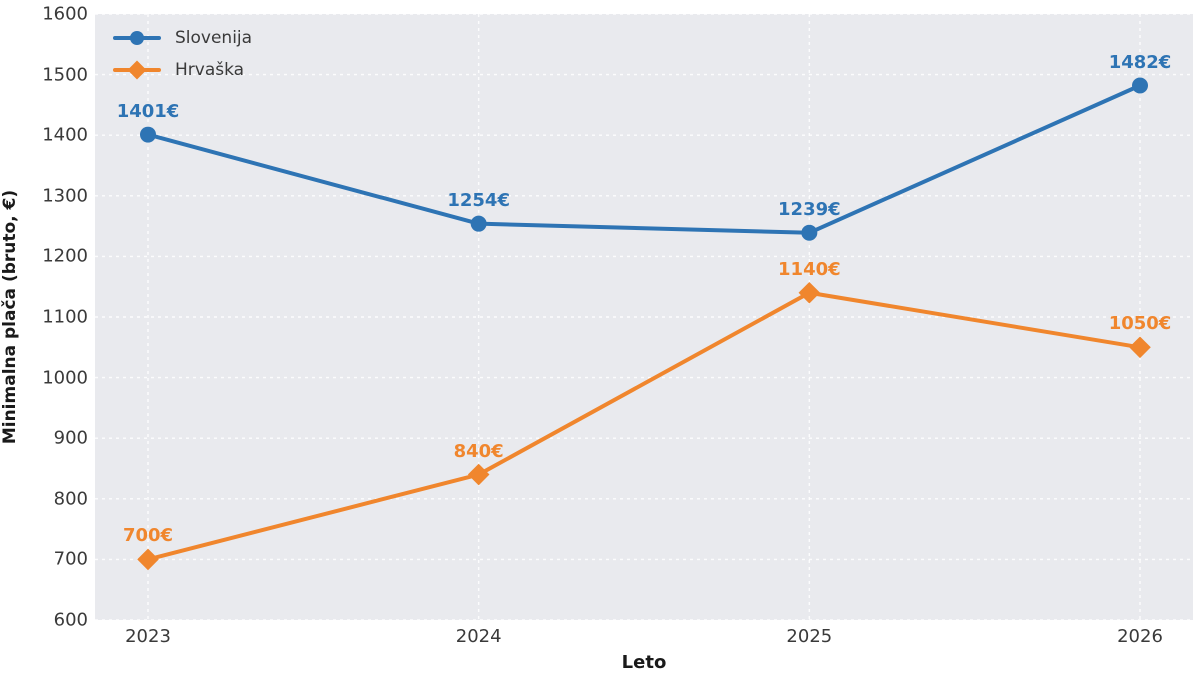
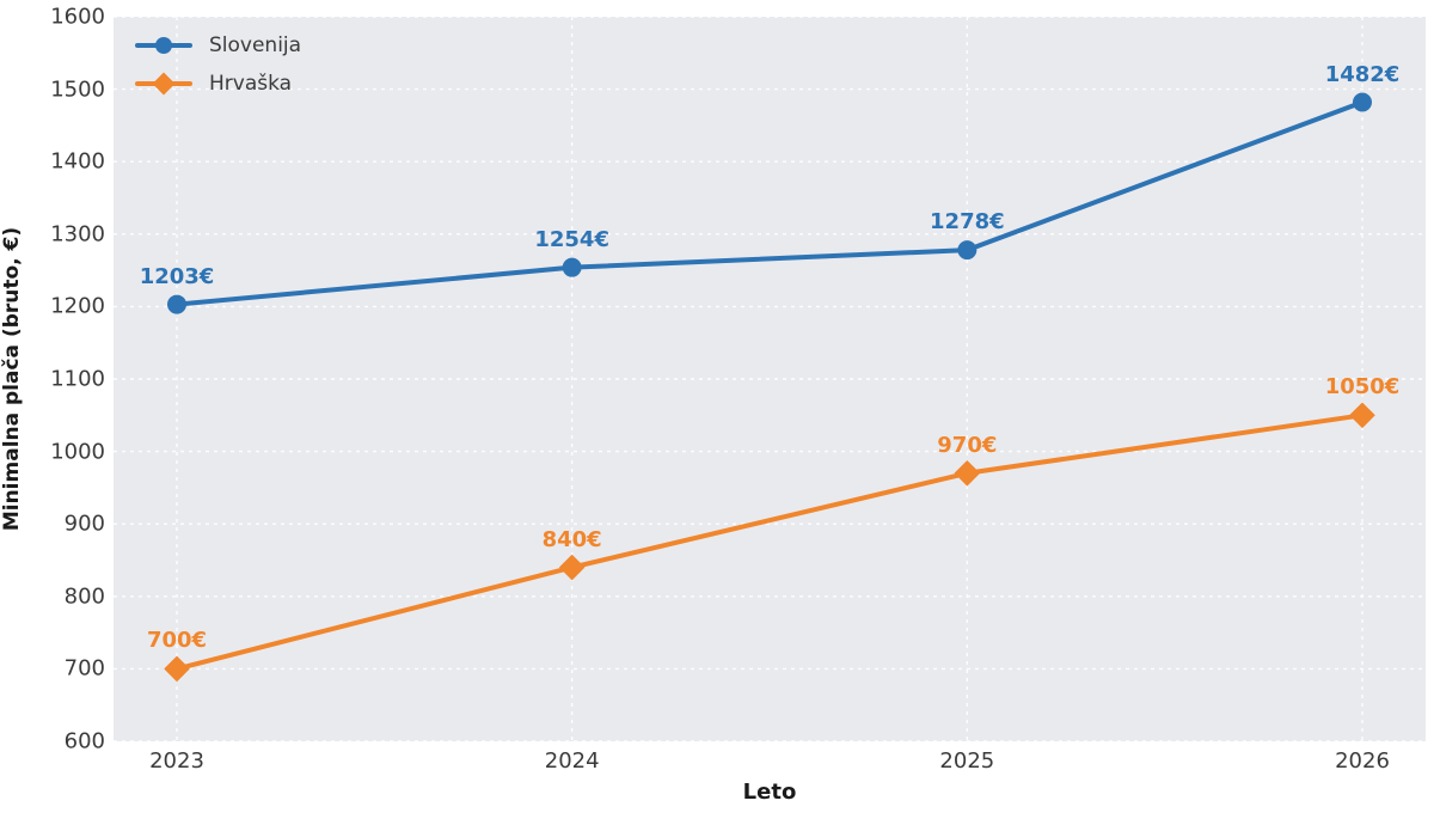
Slovenija/2023: 1401 -> 1203
Slovenija/2025: 1239 -> 1278
Hrvaška/2025: 1140 -> 970
